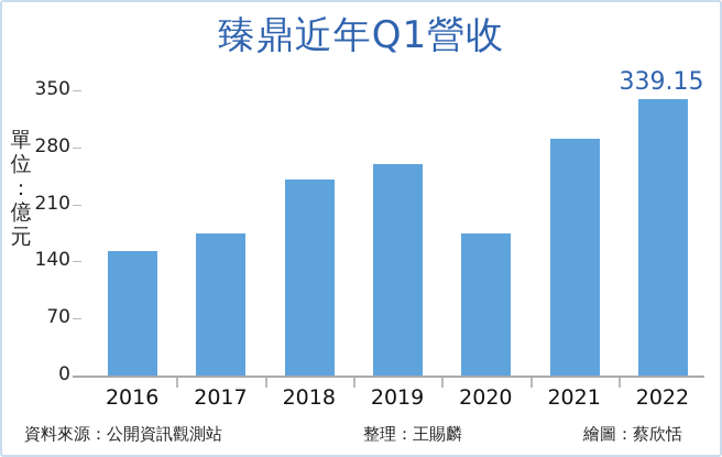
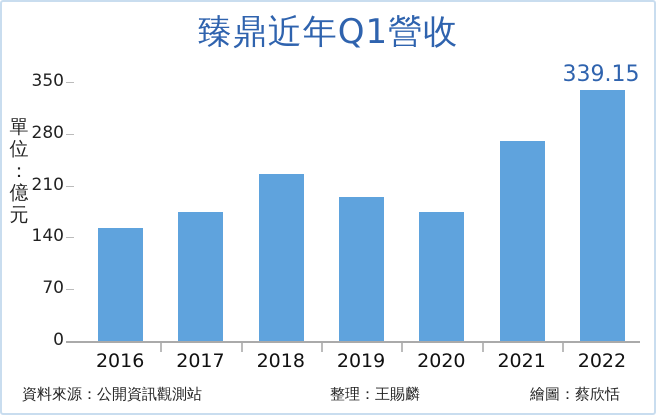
2018: 240 -> 230
2019: 260 -> 190
2021: 290 -> 270
